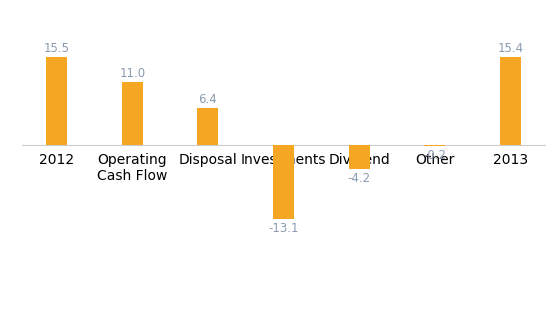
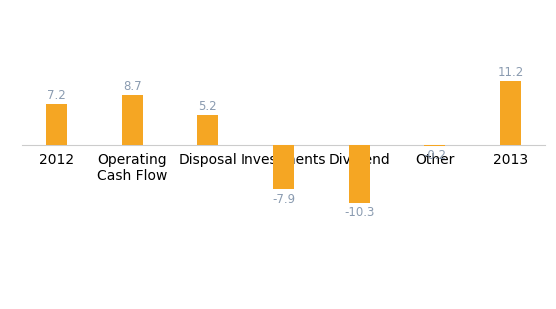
2012: 15.5 -> 7.2
Operating Cash Flow: 11.0 -> 8.7
Disposal: 6.4 -> 5.2
Investments: -13.1 -> -7.9
Dividend: -4.2 -> -10.3
2013: 15.4 -> 11.2
